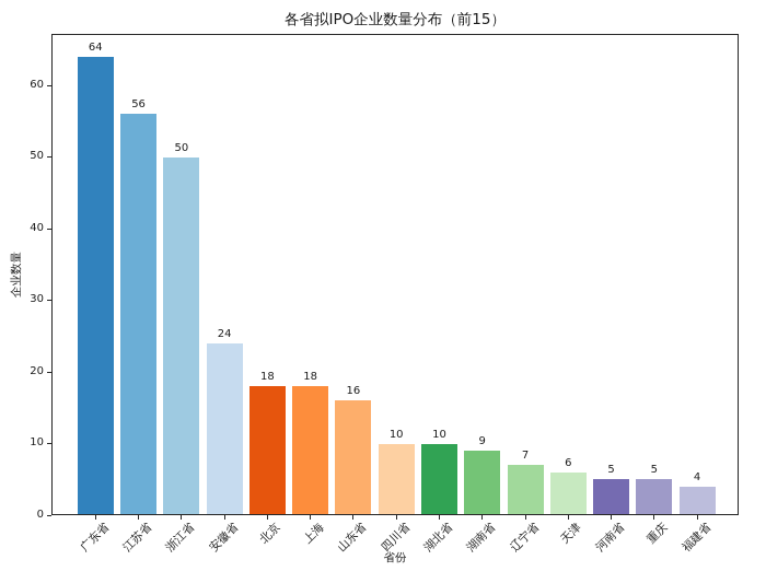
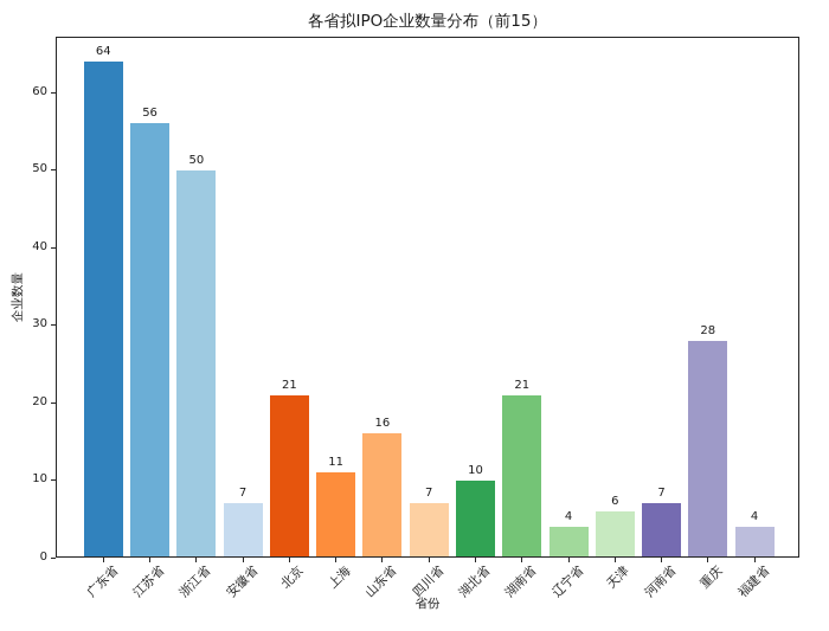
安徽省: 24 -> 7
北京: 18 -> 21
上海: 18 -> 11
四川省: 10 -> 7
湖南省: 9 -> 21
辽宁省: 7 -> 4
河南省: 5 -> 7
重庆: 5 -> 28
